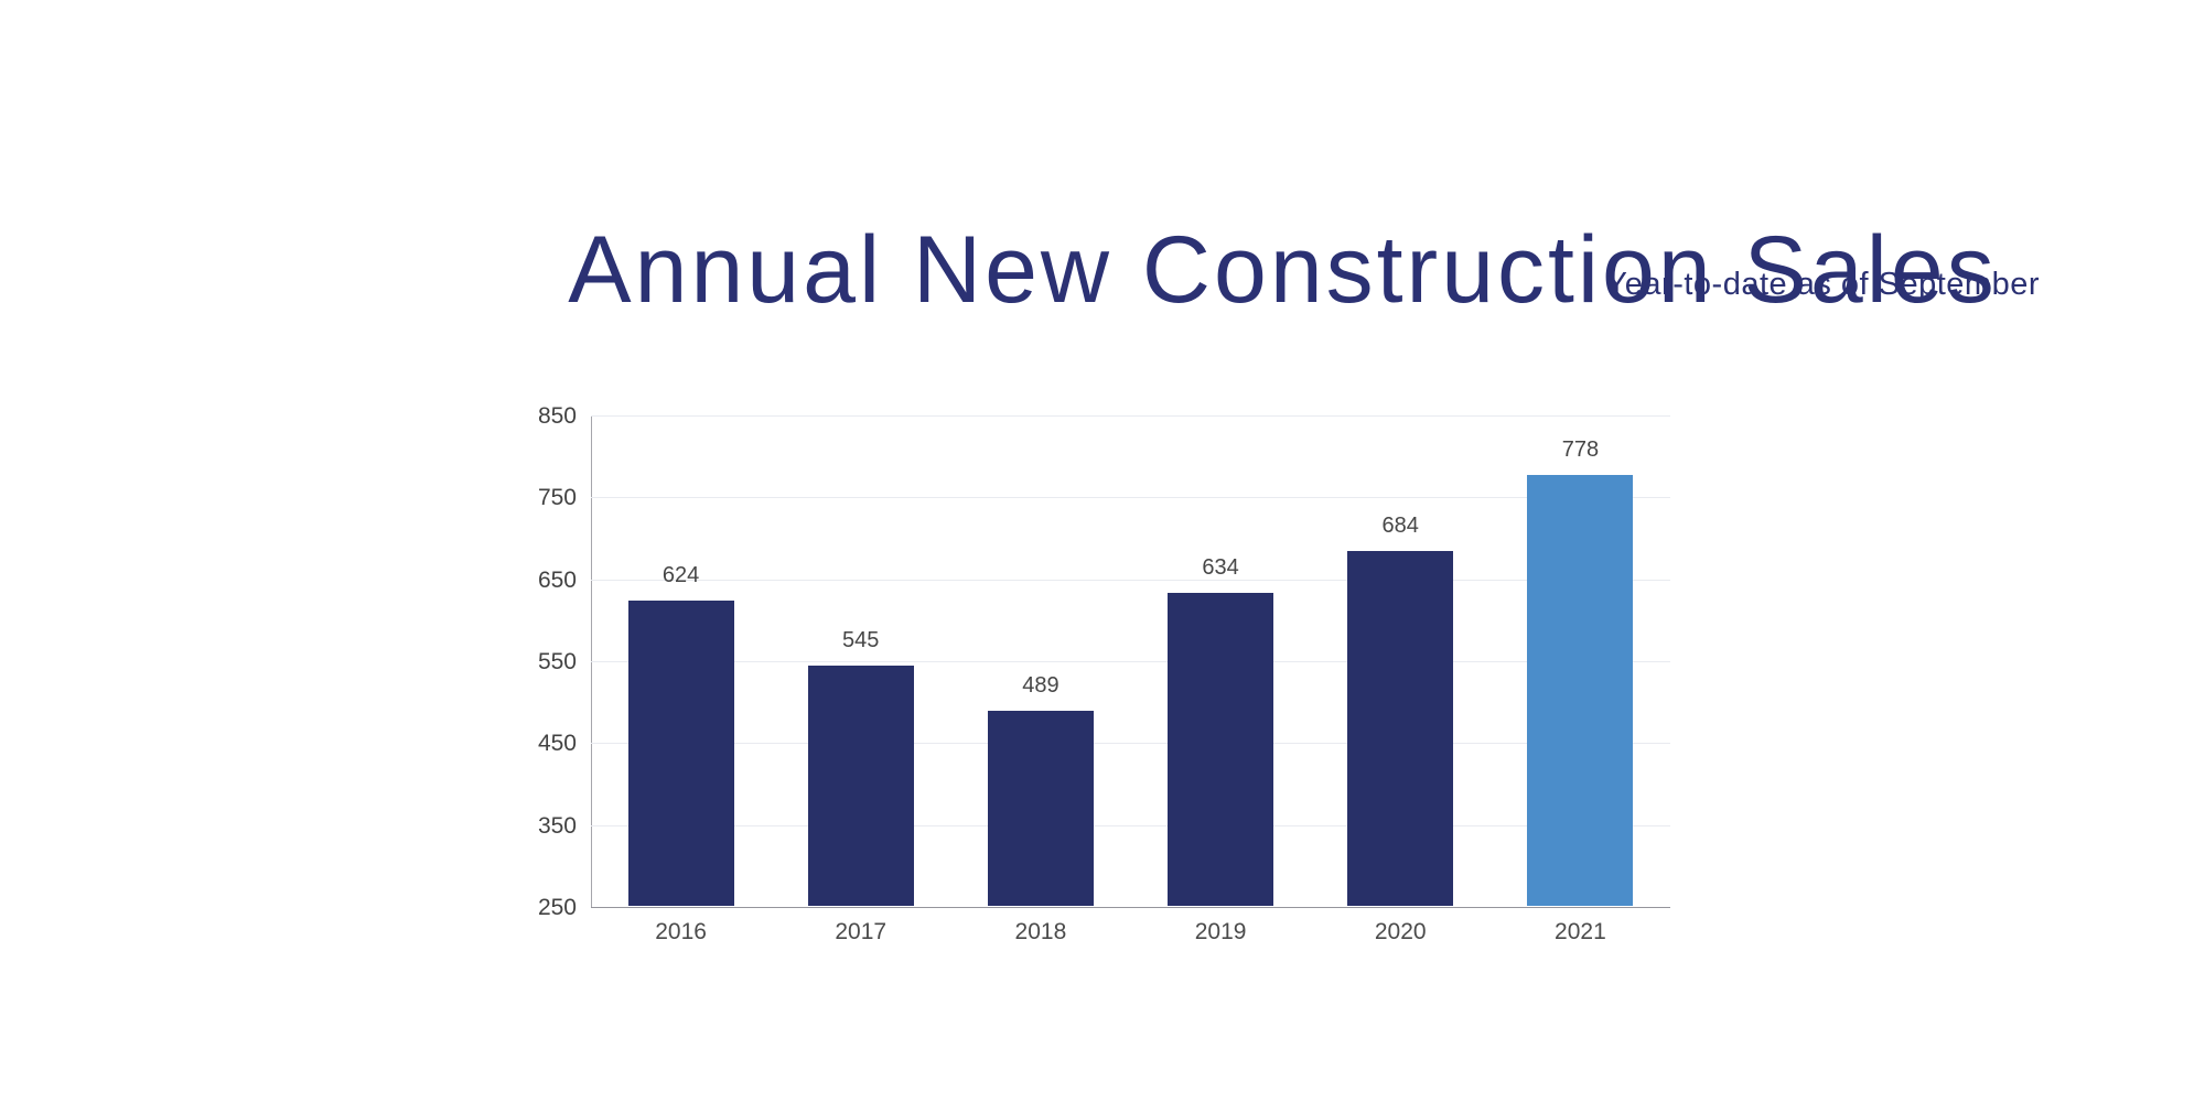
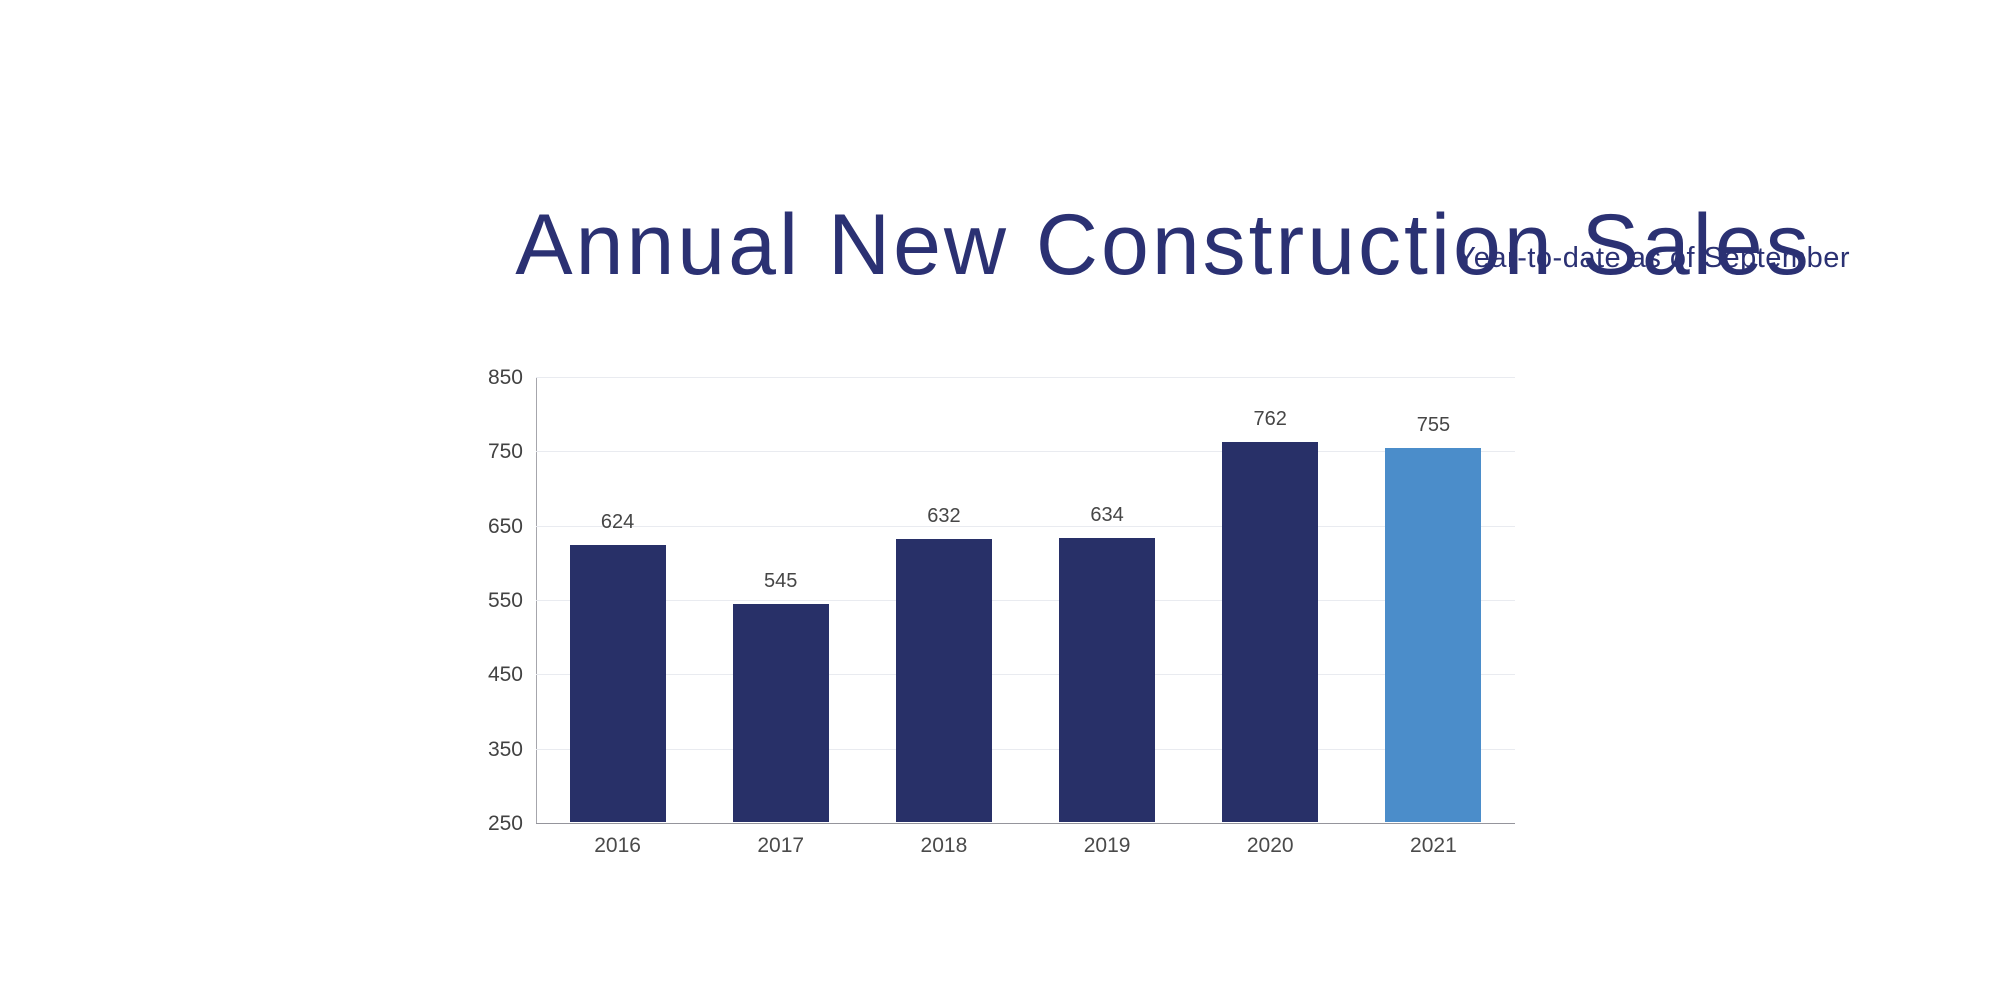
2018: 489 -> 632
2020: 684 -> 762
2021: 778 -> 755
